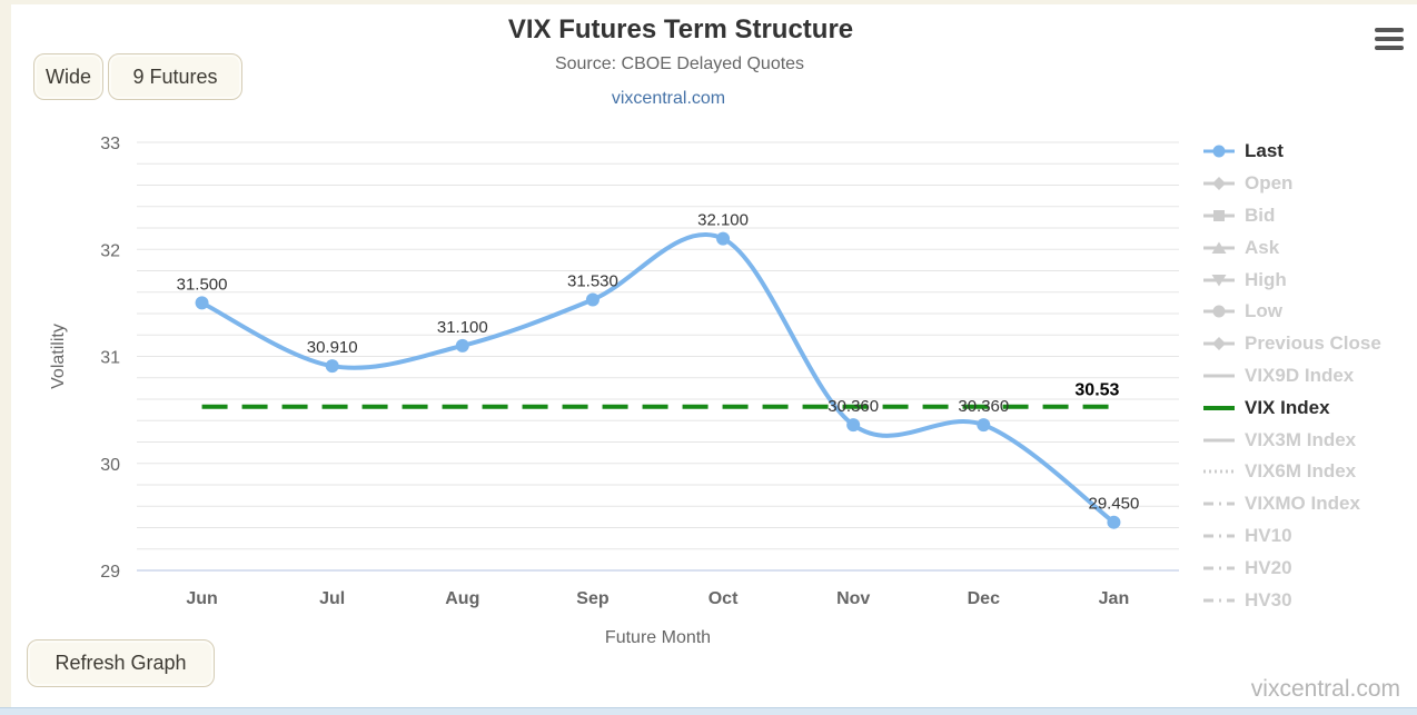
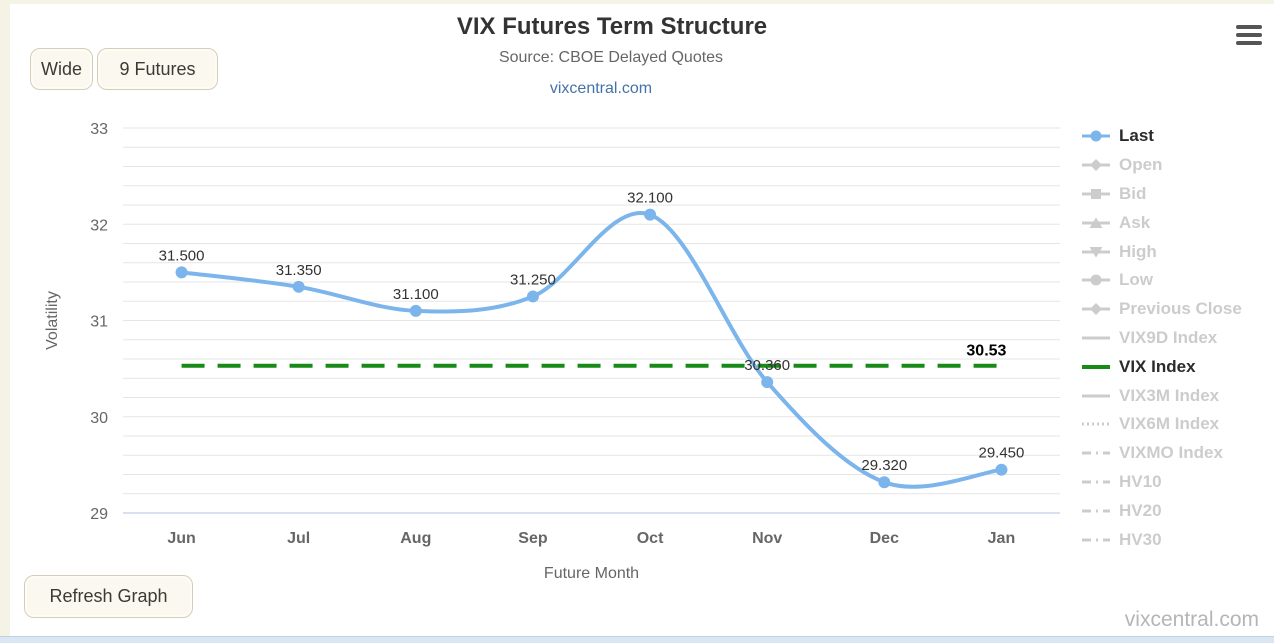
Jul: 30.910 -> 31.350
Sep: 31.530 -> 31.250
Dec: 30.360 -> 29.320
